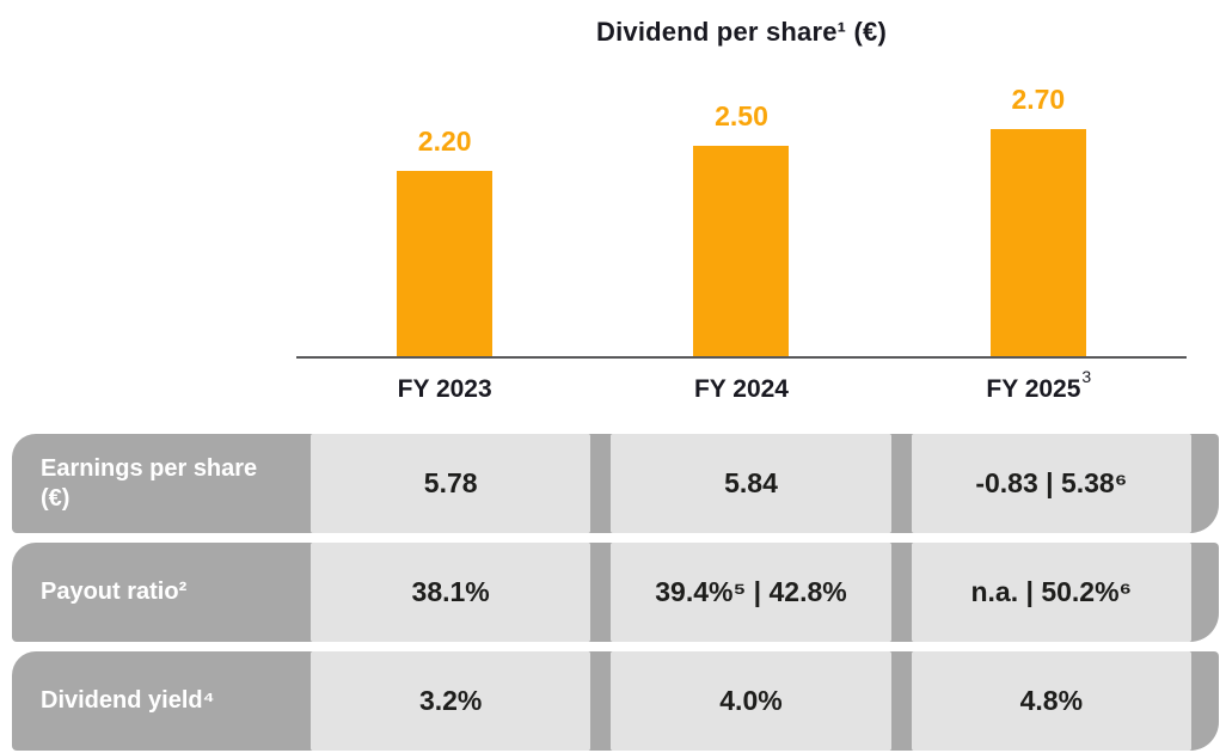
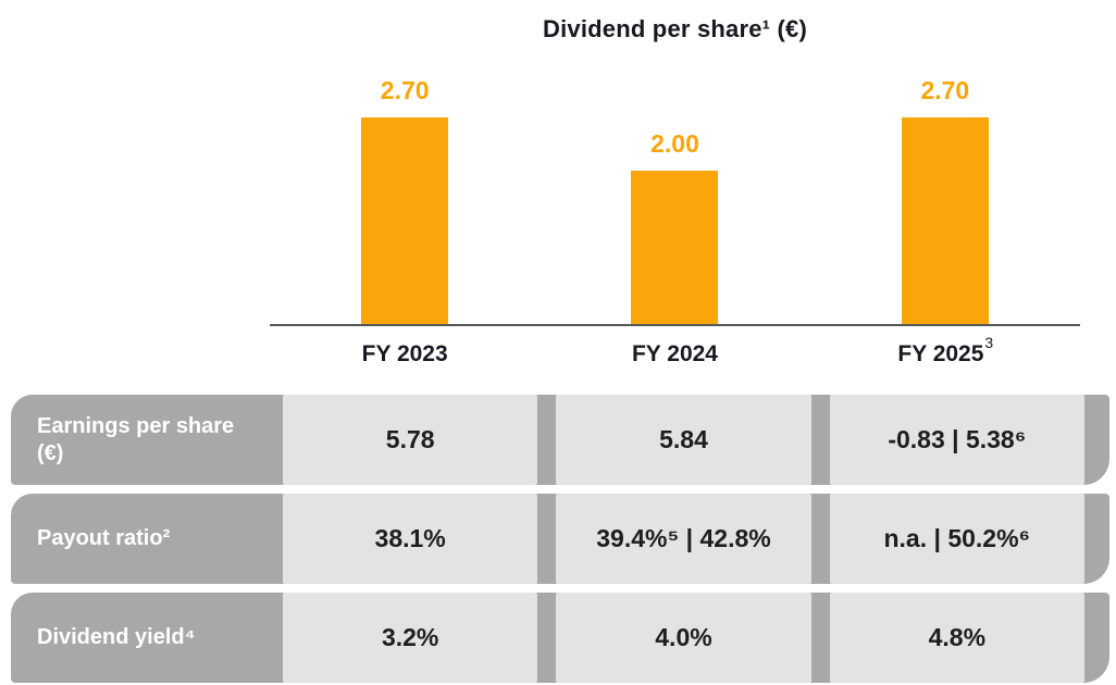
FY 2023: 2.20 -> 2.70
FY 2024: 2.50 -> 2.00
